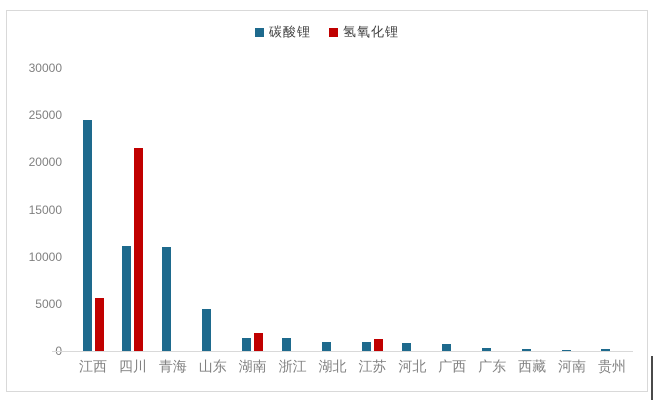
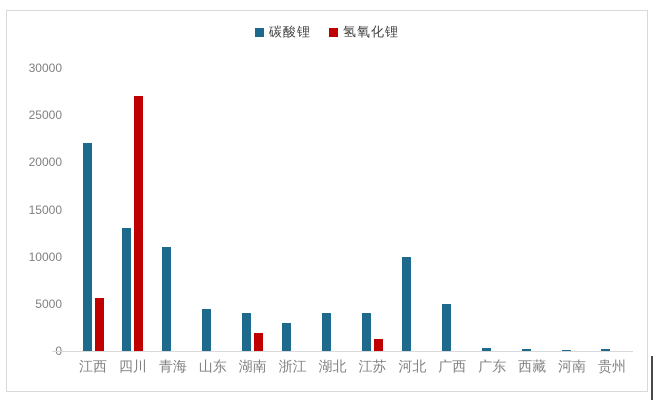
碳酸锂/江西: 24000 -> 22000
碳酸锂/四川: 11000 -> 13000
氢氧化锂/四川: 22000 -> 27000
碳酸锂/湖南: 1000 -> 4000
碳酸锂/浙江: 1000 -> 3000
碳酸锂/湖北: 1000 -> 4000
碳酸锂/江苏: 1000 -> 4000
碳酸锂/河北: 1000 -> 10000
碳酸锂/广西: 1000 -> 5000
